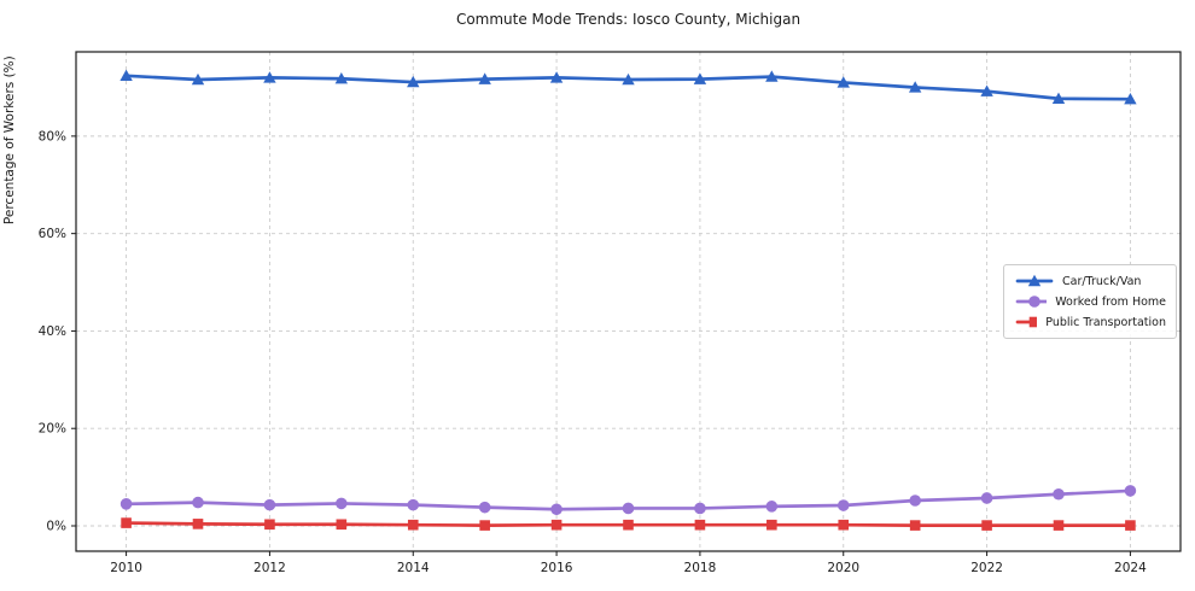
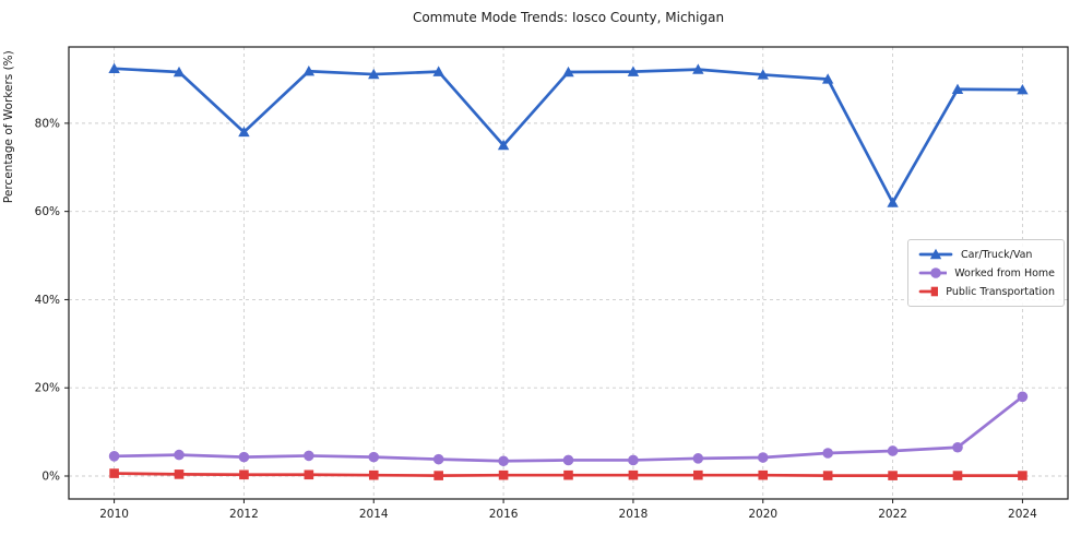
Car/Truck/Van/2012: 92% -> 78%
Car/Truck/Van/2016: 92% -> 75%
Car/Truck/Van/2022: 89% -> 62%
Worked from Home/2024: 7% -> 18%
